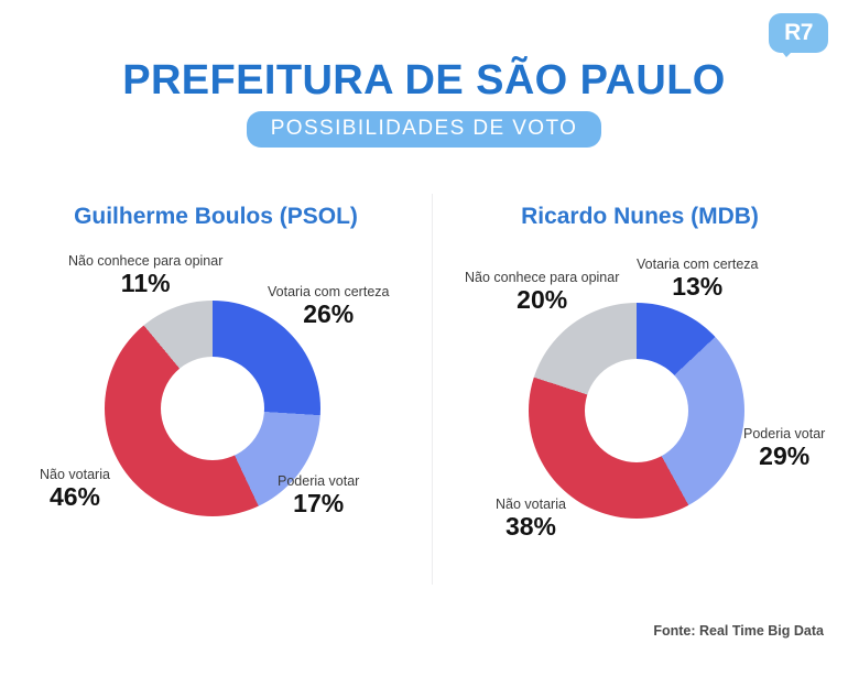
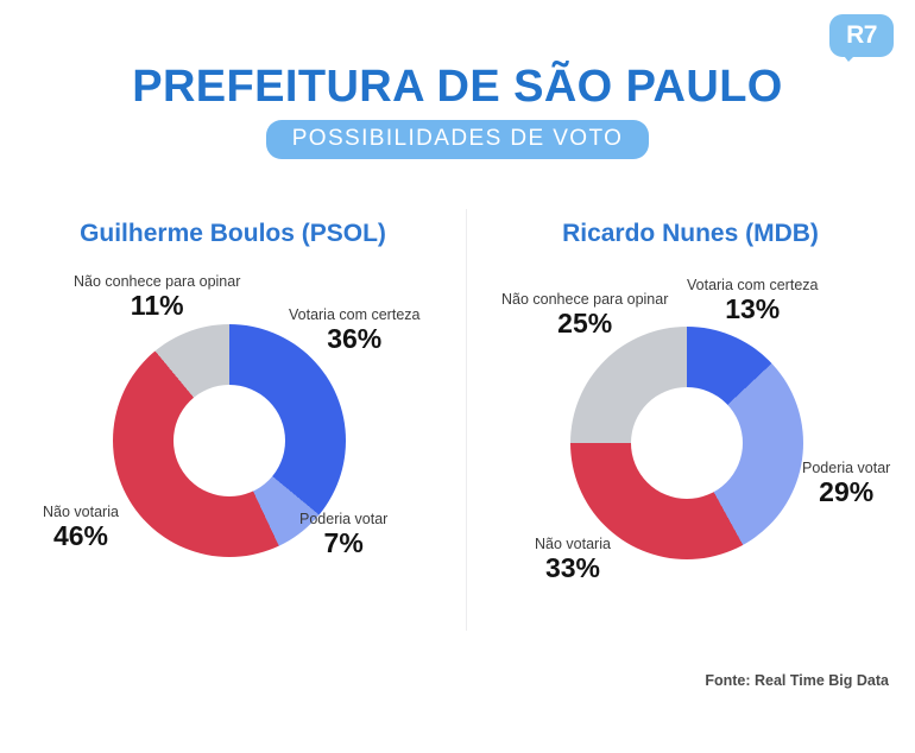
Guilherme Boulos (PSOL)/Votaria com certeza: 26% -> 36%
Guilherme Boulos (PSOL)/Poderia votar: 17% -> 7%
Ricardo Nunes (MDB)/Não votaria: 38% -> 33%
Ricardo Nunes (MDB)/Não conhece para opinar: 20% -> 25%
